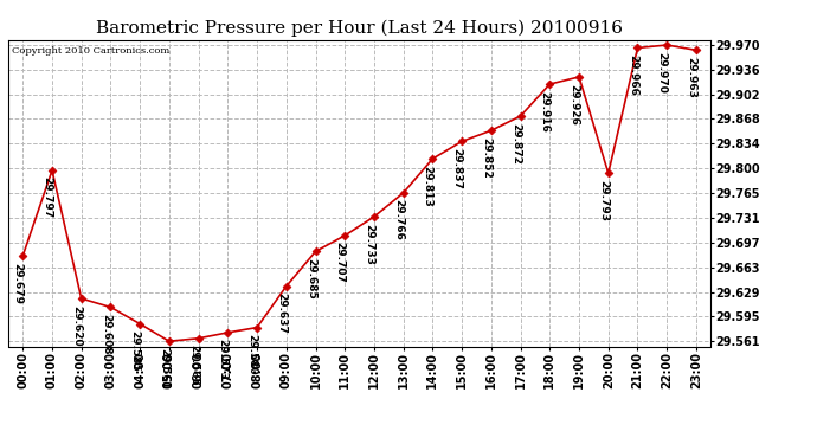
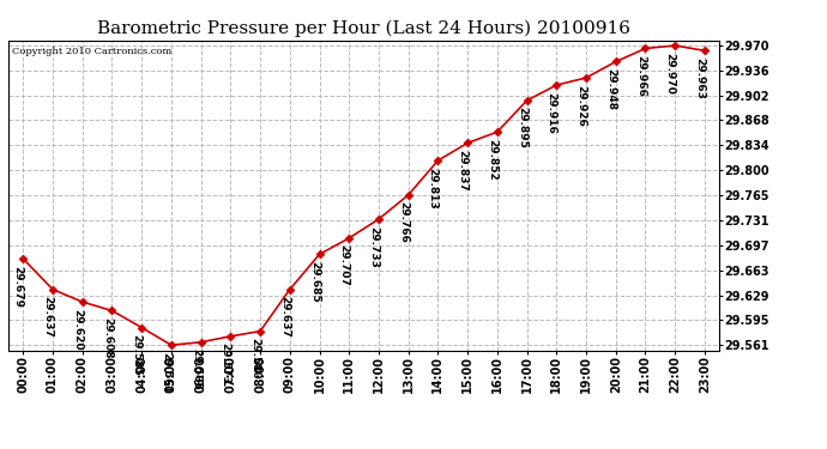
01:00: 29.797 -> 29.637
17:00: 29.872 -> 29.895
20:00: 29.793 -> 29.948
